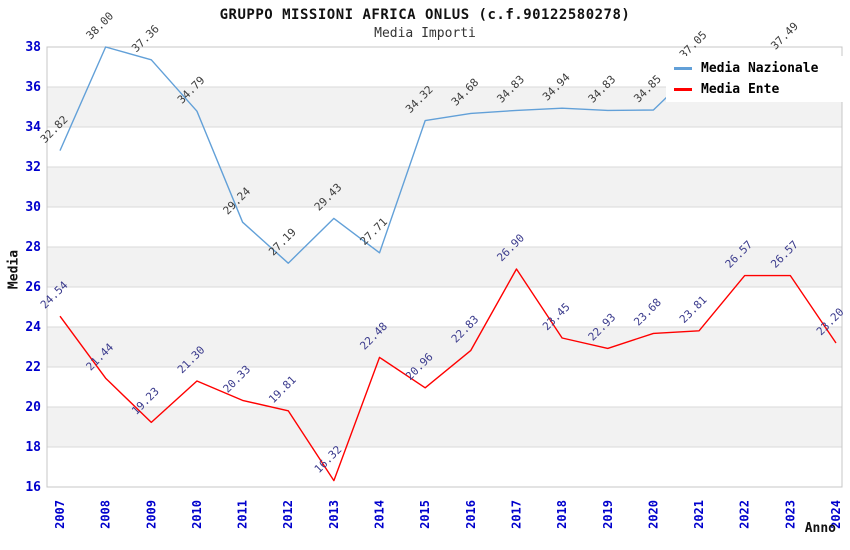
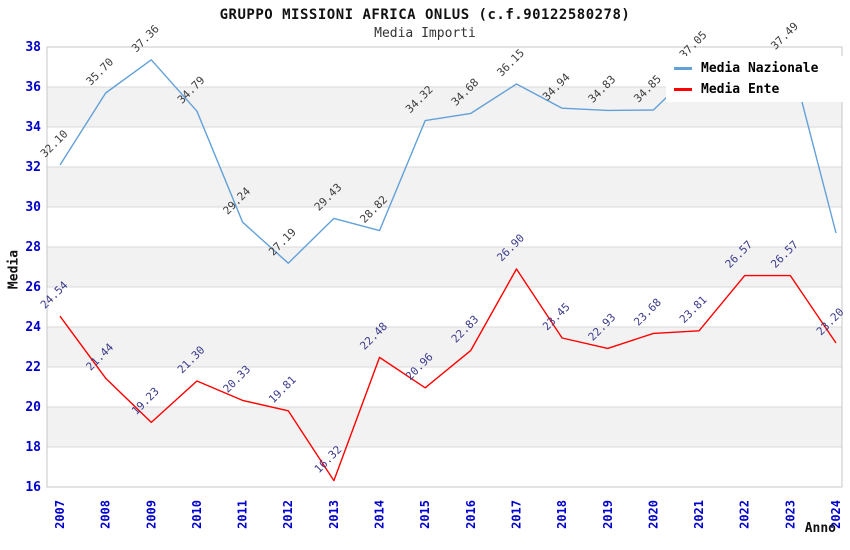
Media Nazionale/2007: 32.82 -> 32.10
Media Nazionale/2008: 38.00 -> 35.70
Media Nazionale/2014: 27.71 -> 28.82
Media Nazionale/2017: 34.83 -> 36.15
Media Nazionale/2024: 37.5 -> 28.7
